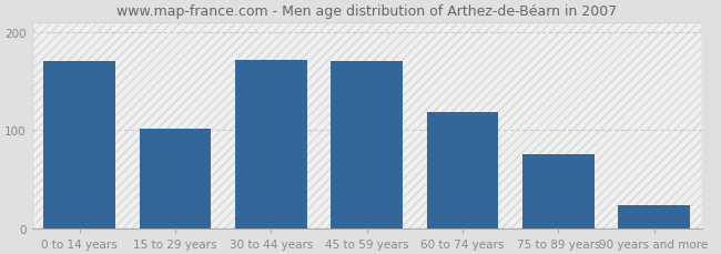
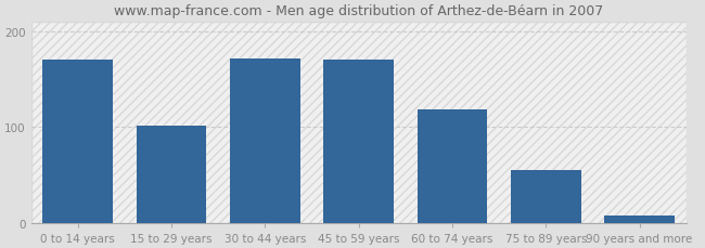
75 to 89 years: 76 -> 55
90 years and more: 24 -> 8
